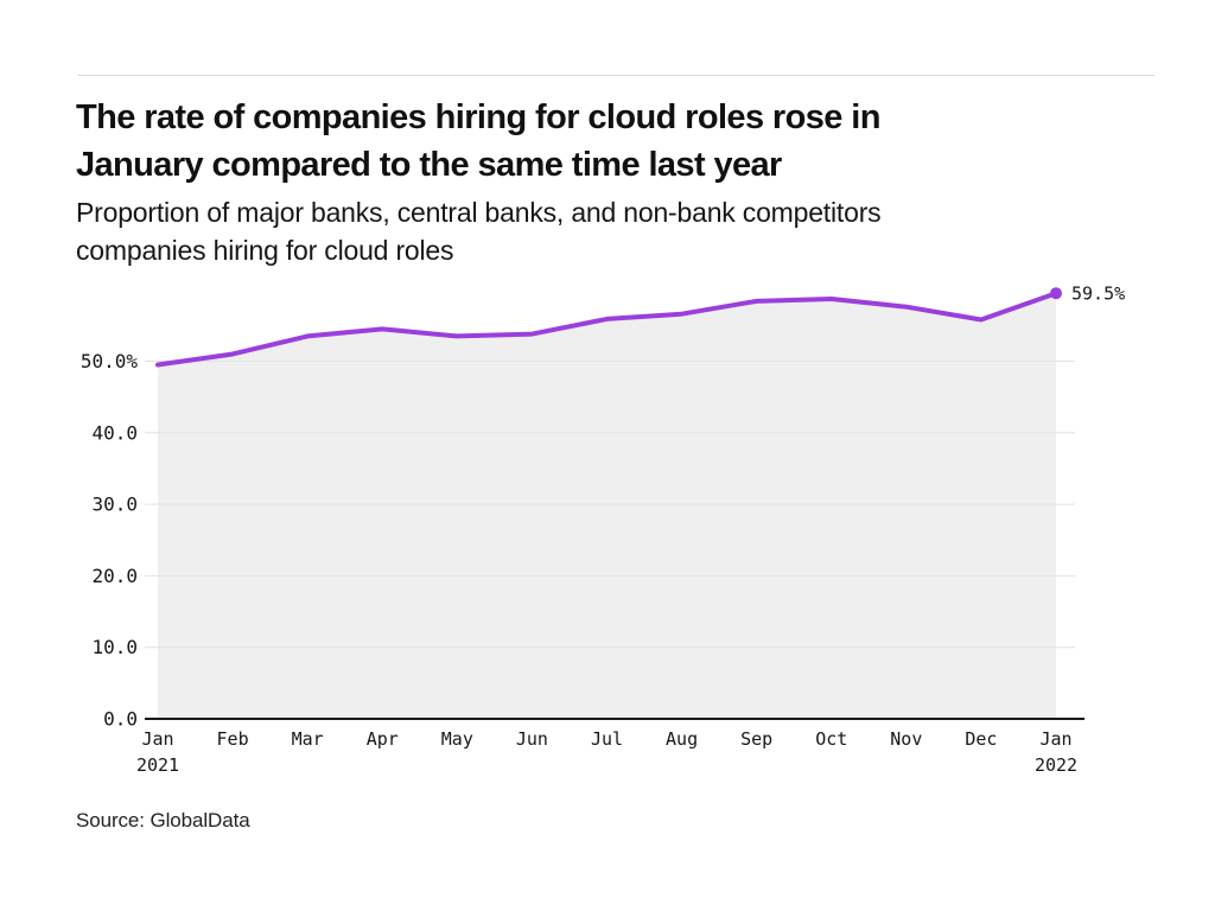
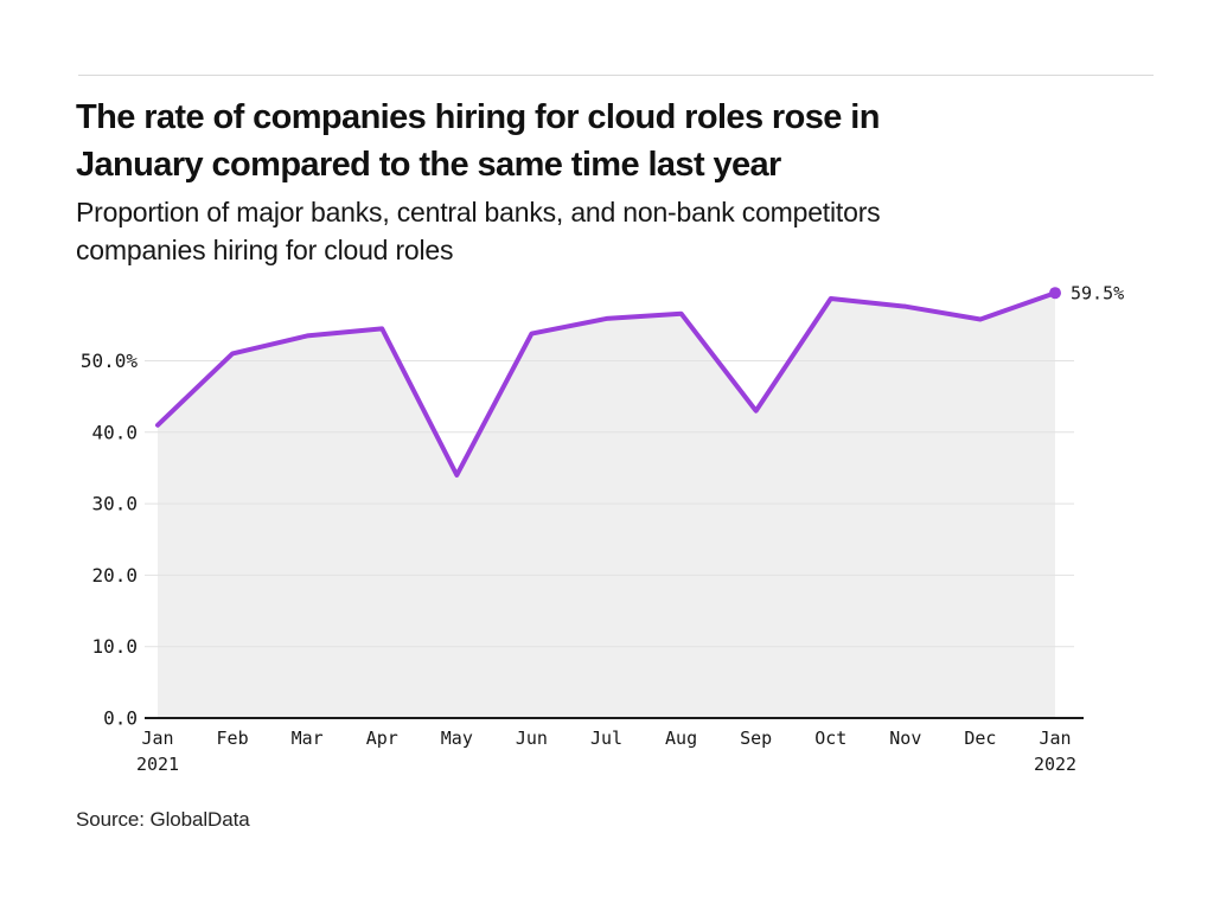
Jan 2021: 50% -> 41%
May: 54% -> 34%
Sep: 58% -> 43%
